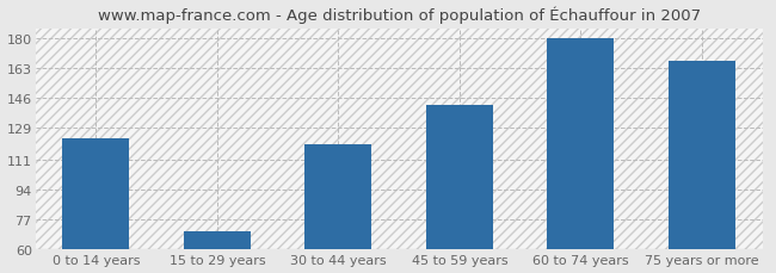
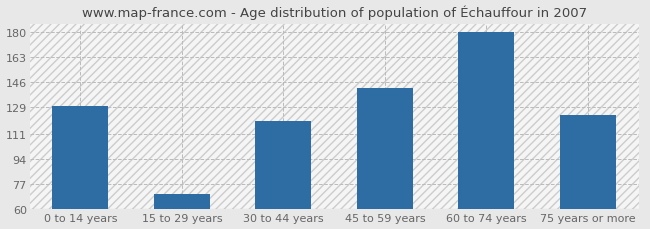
0 to 14 years: 123 -> 130
75 years or more: 167 -> 124
